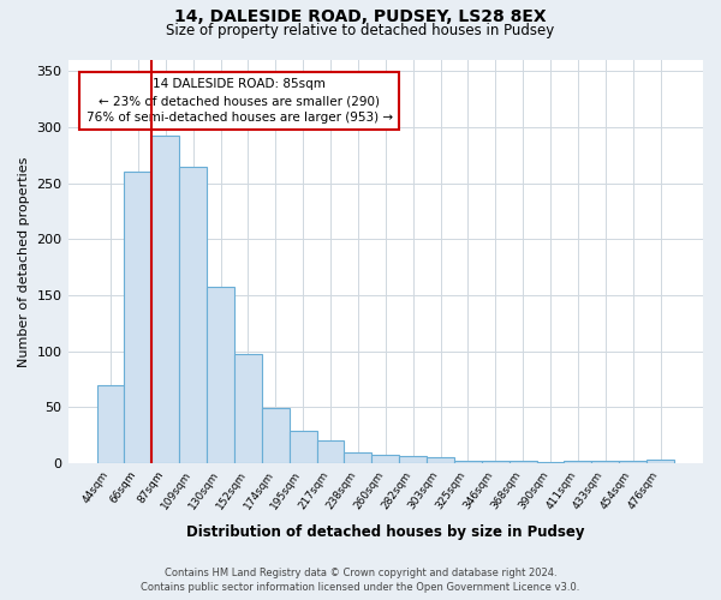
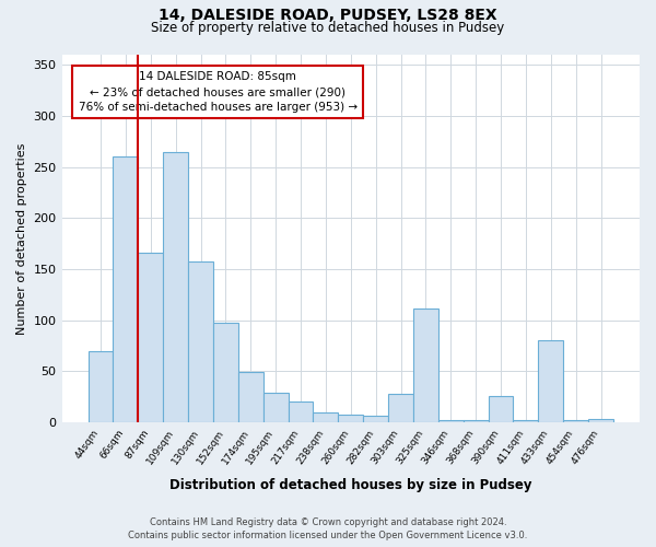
87sqm: 293 -> 166
303sqm: 5 -> 28
325sqm: 2 -> 112
390sqm: 1 -> 26
433sqm: 2 -> 80
